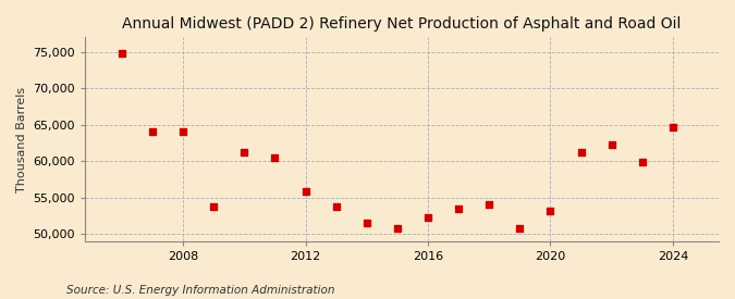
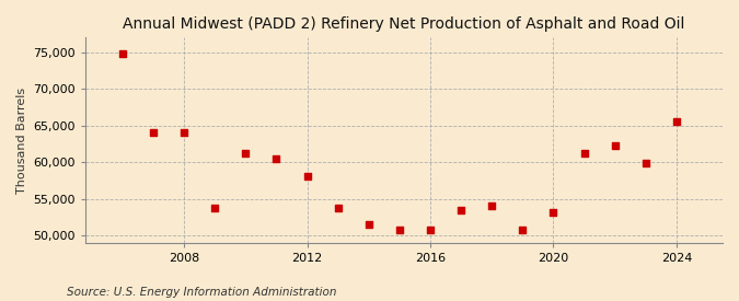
2012: 55,800 -> 58,000
2016: 52,200 -> 50,700
2024: 64,600 -> 65,500
